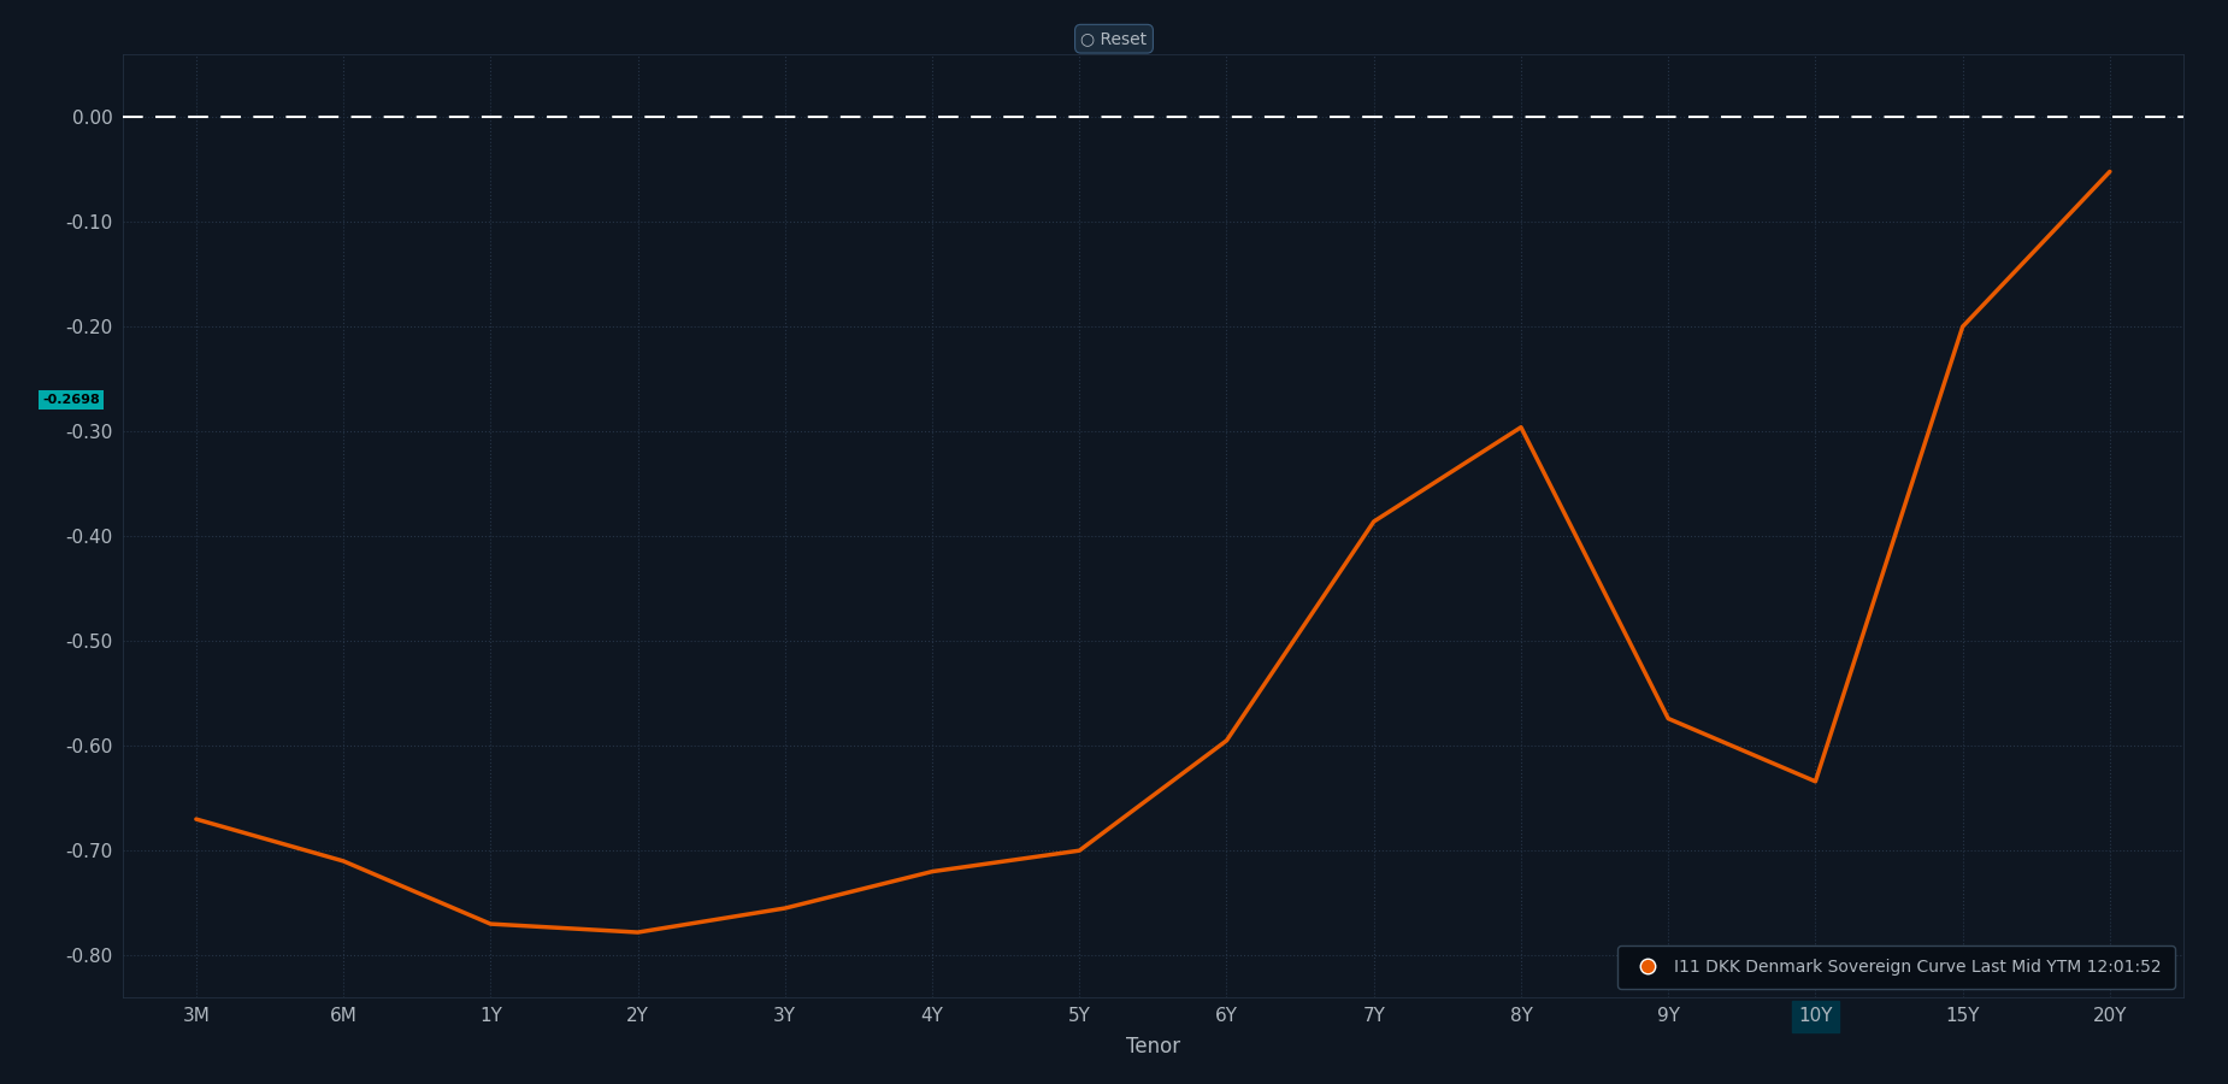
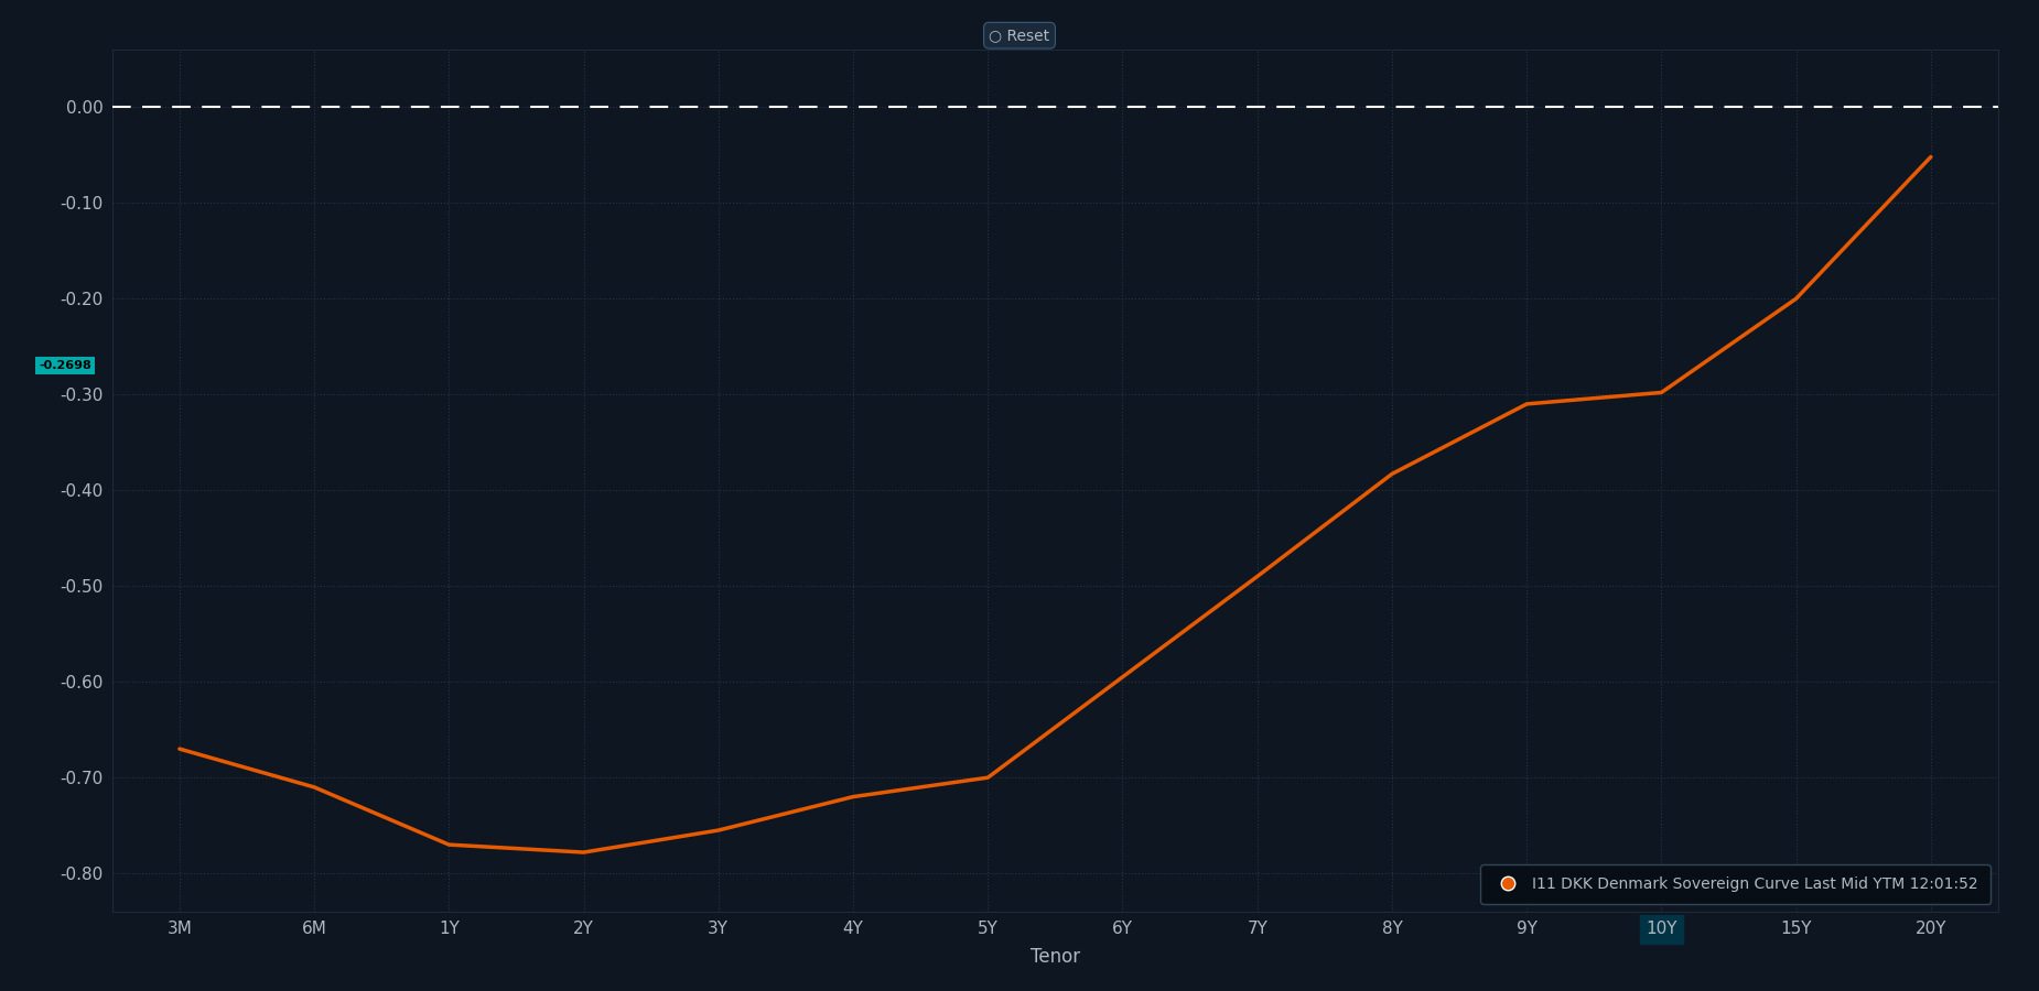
7Y: -0.386 -> -0.490
8Y: -0.296 -> -0.383
9Y: -0.574 -> -0.310
10Y: -0.634 -> -0.298
